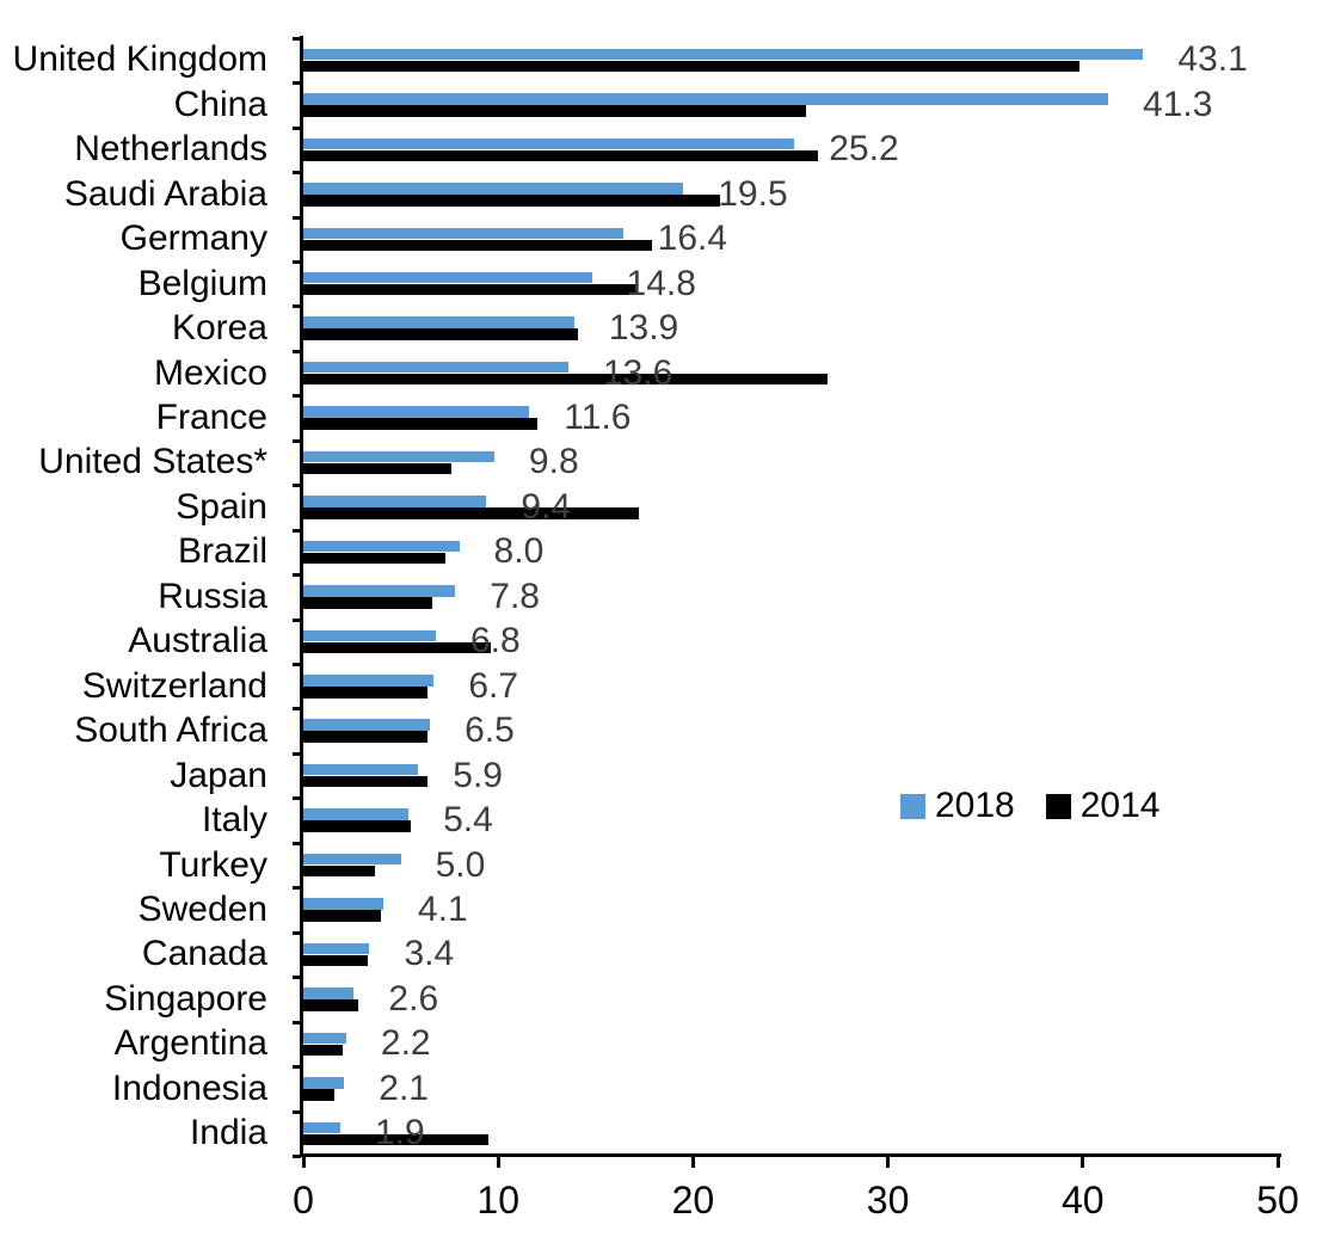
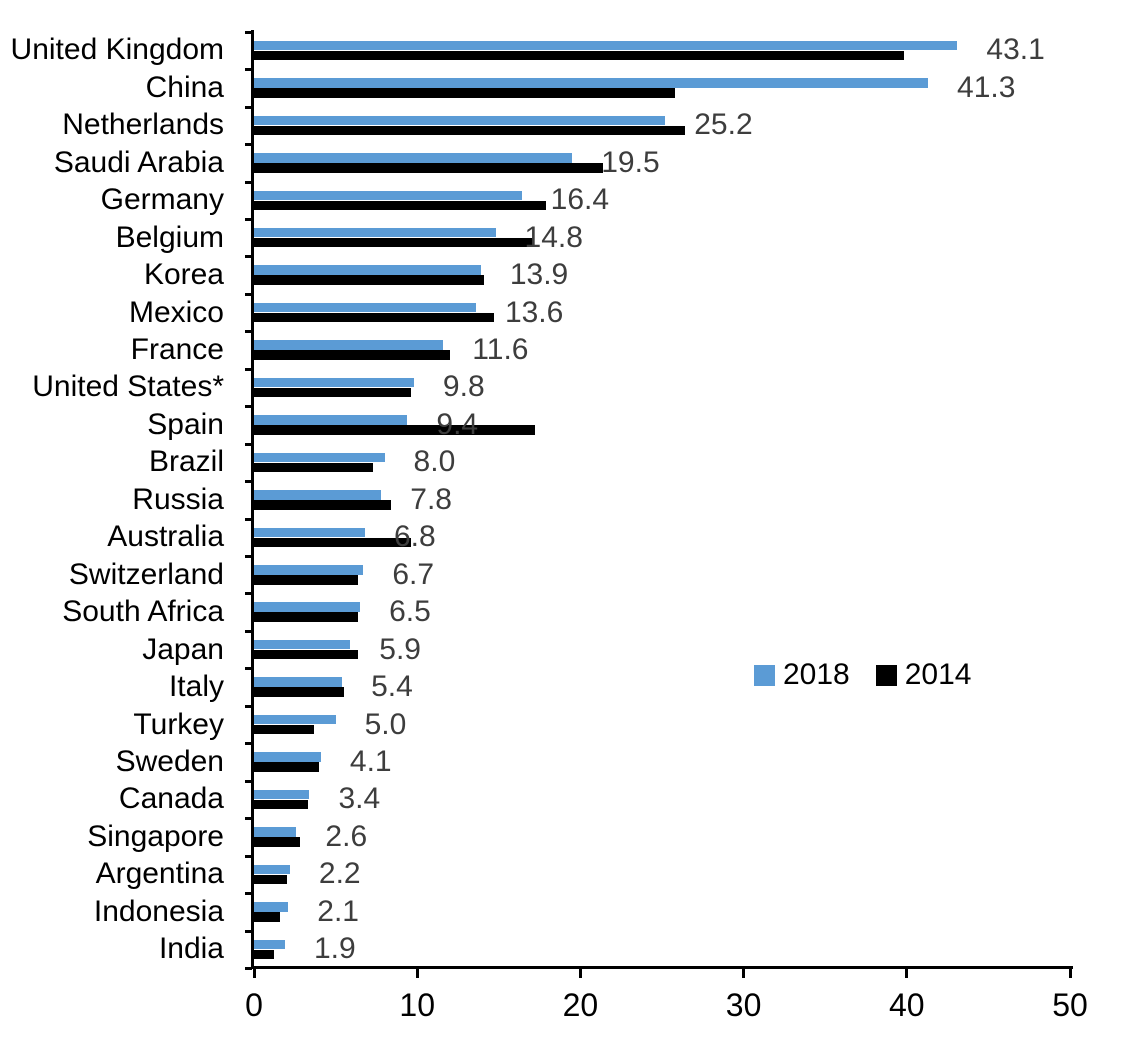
2014/Mexico: 26.9 -> 14.7
2014/United States*: 7.6 -> 9.6
2014/Russia: 6.6 -> 8.4
2014/India: 9.5 -> 1.2
